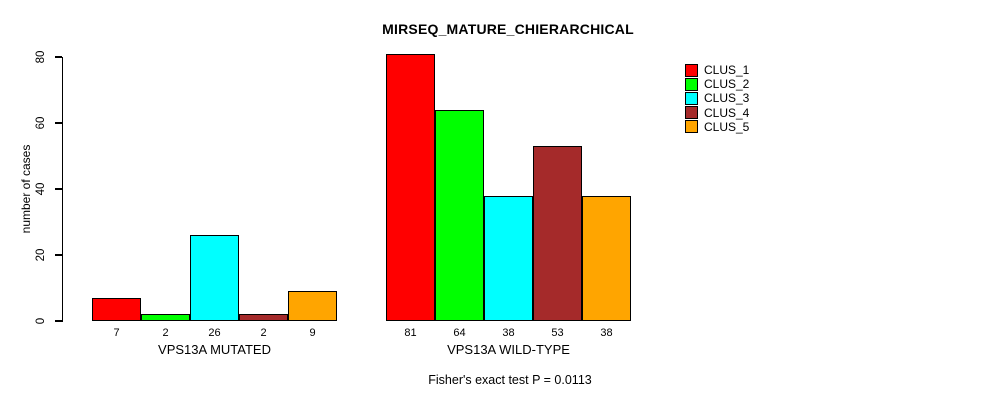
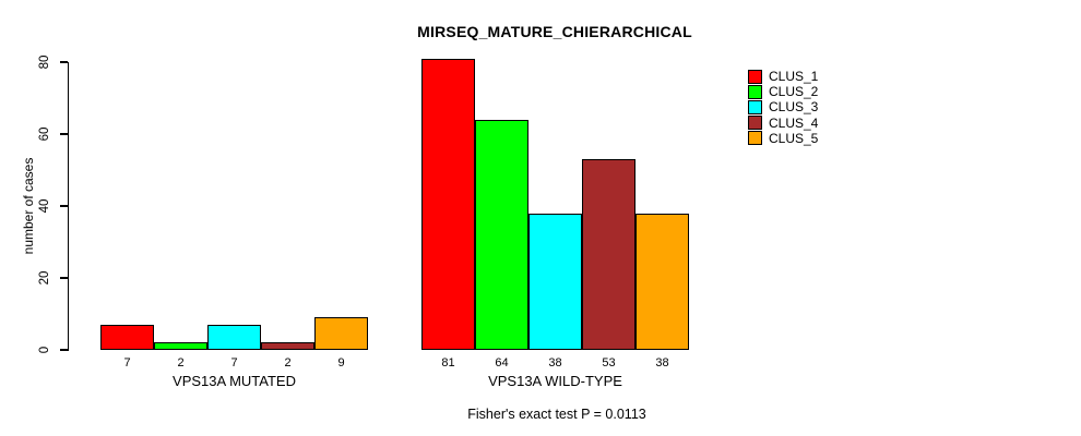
CLUS_3/VPS13A MUTATED: 26 -> 7
